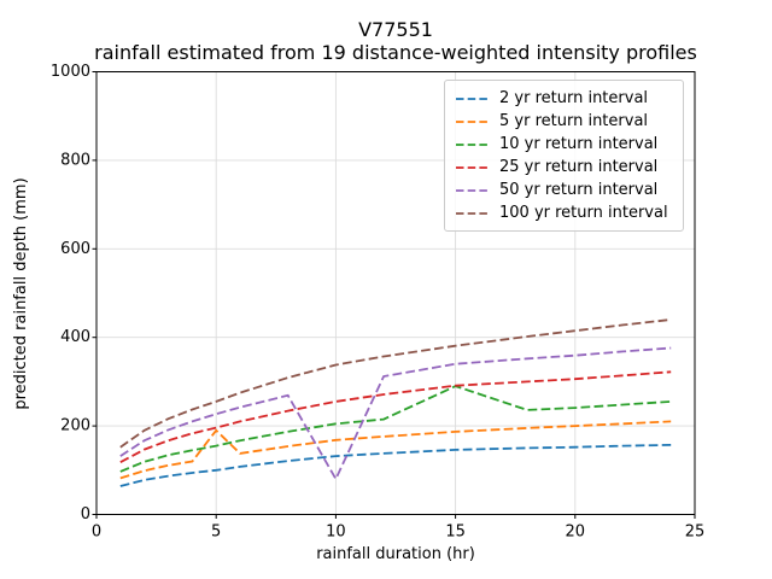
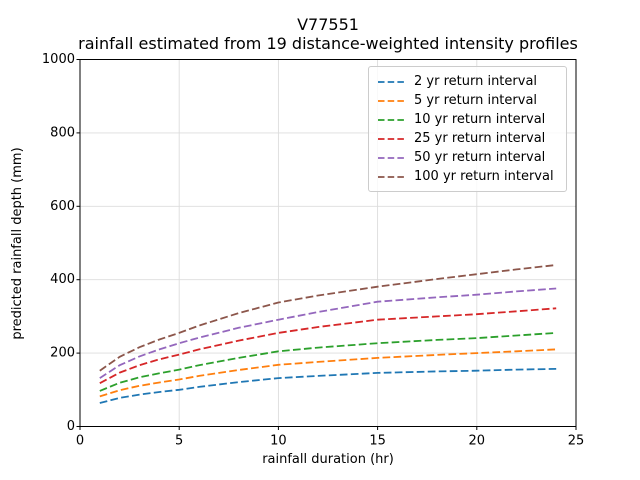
5 yr return interval/5: 190 -> 130
50 yr return interval/10: 80 -> 290
10 yr return interval/15: 290 -> 230
